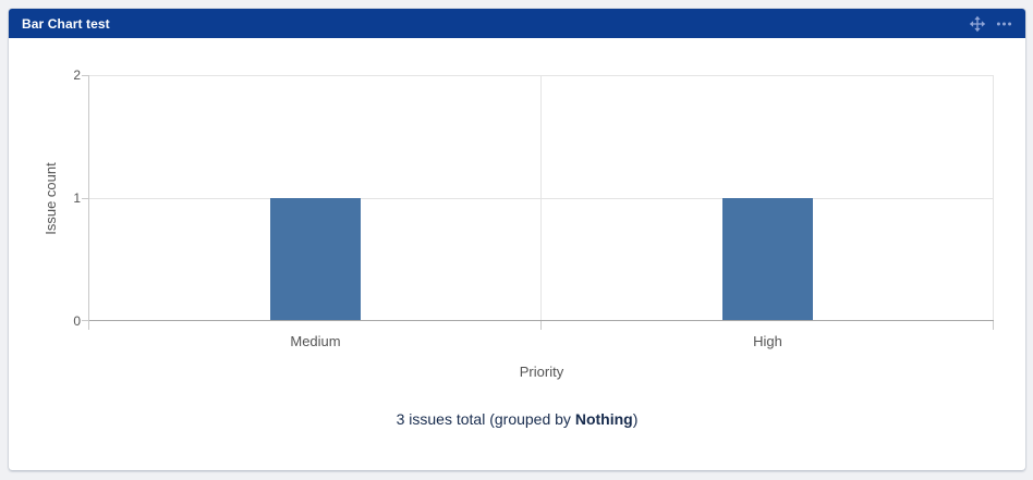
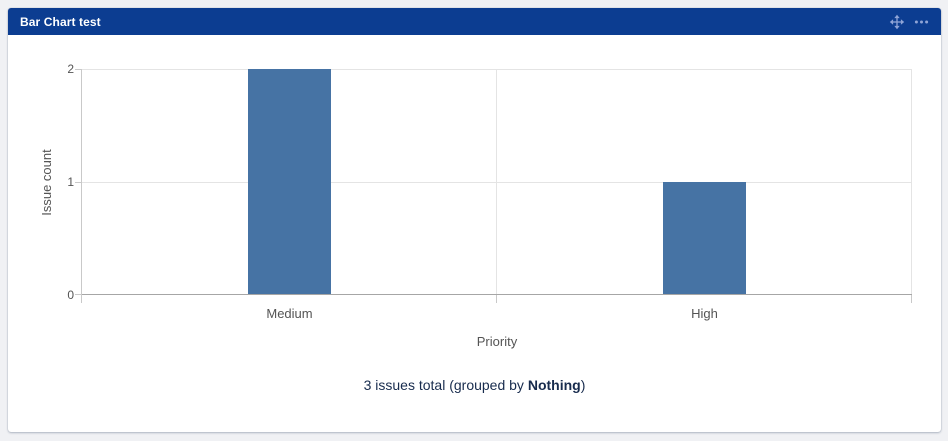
Medium: 1 -> 2
